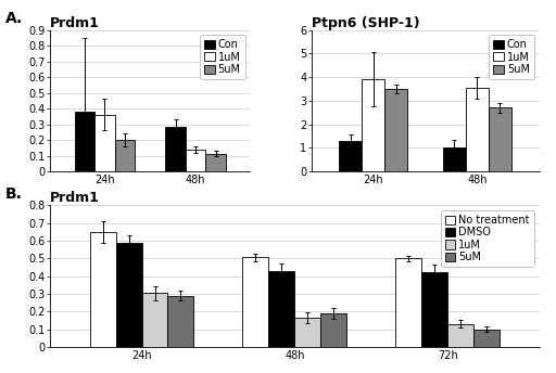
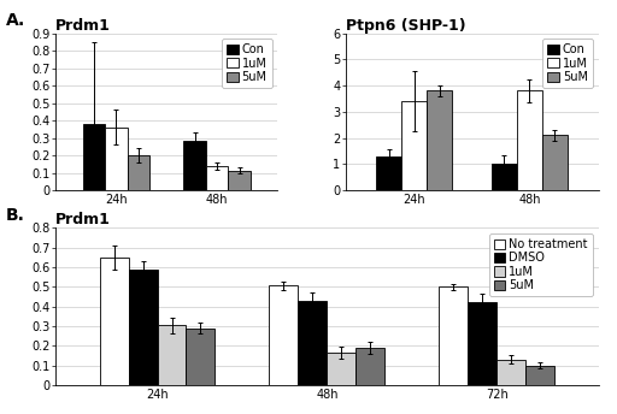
Ptpn6 (SHP-1)/1uM/24h: 3.90 -> 3.40
Ptpn6 (SHP-1)/5uM/24h: 3.5 -> 3.8
Ptpn6 (SHP-1)/1uM/48h: 3.55 -> 3.80
Ptpn6 (SHP-1)/5uM/48h: 2.7 -> 2.1
